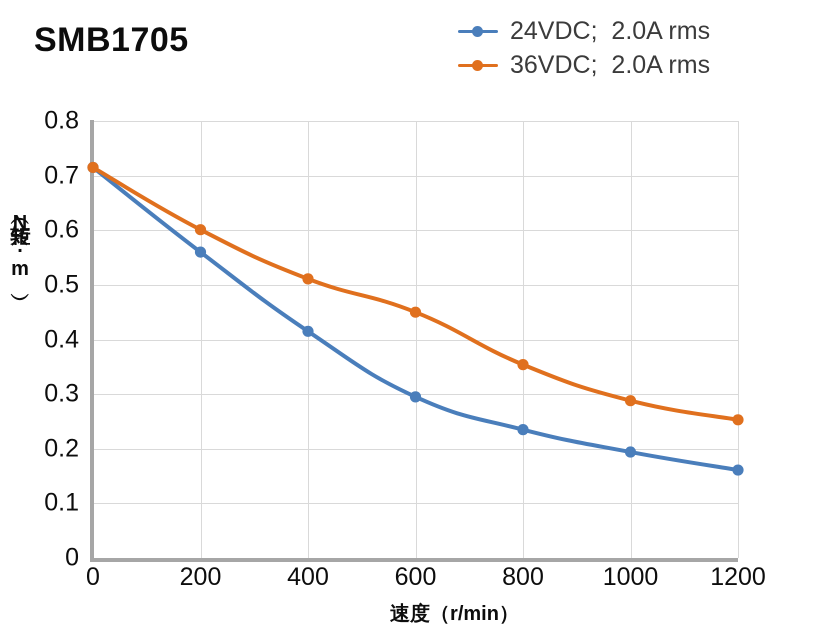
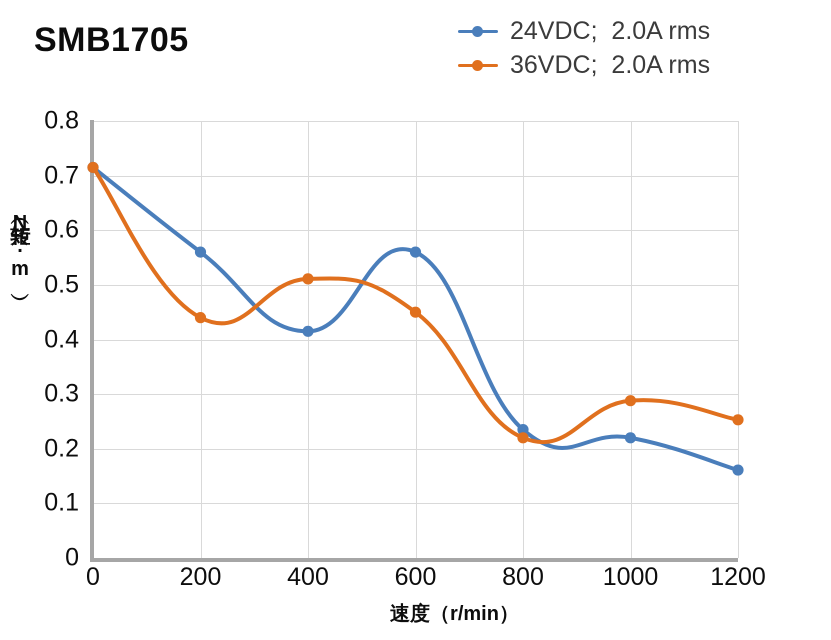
36VDC; 2.0A rms/200: 0.60 -> 0.44
24VDC; 2.0A rms/600: 0.29 -> 0.56
36VDC; 2.0A rms/800: 0.35 -> 0.22
24VDC; 2.0A rms/1000: 0.19 -> 0.22
